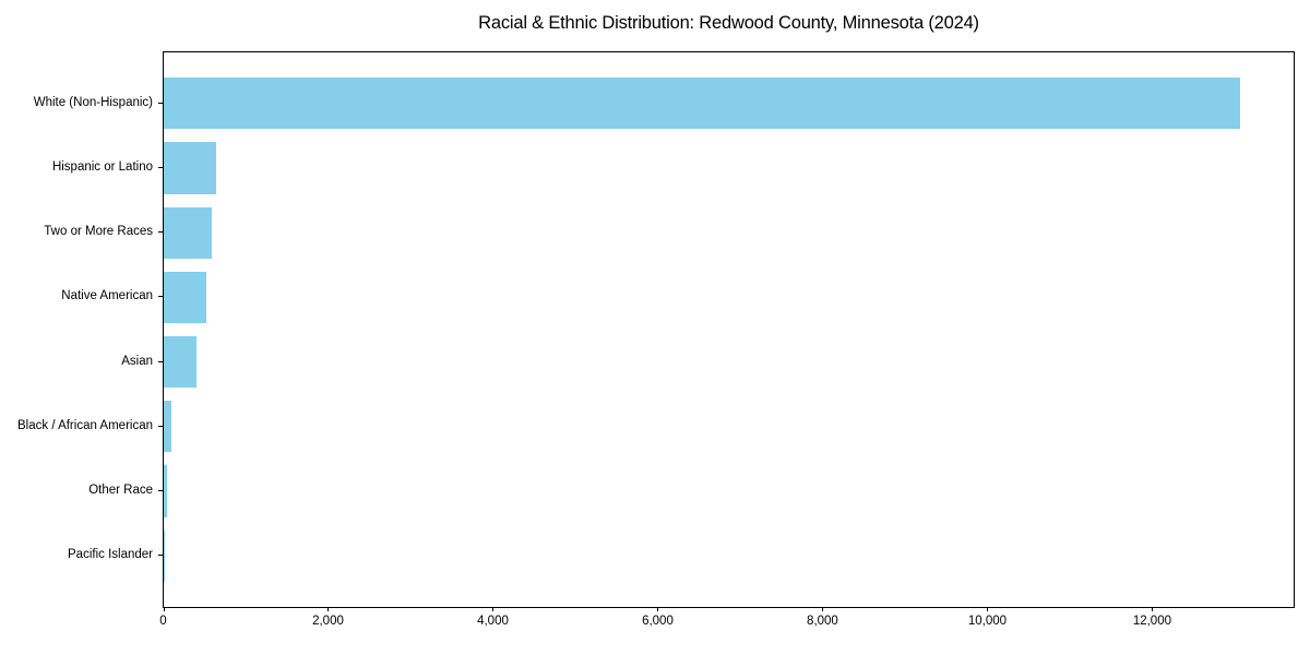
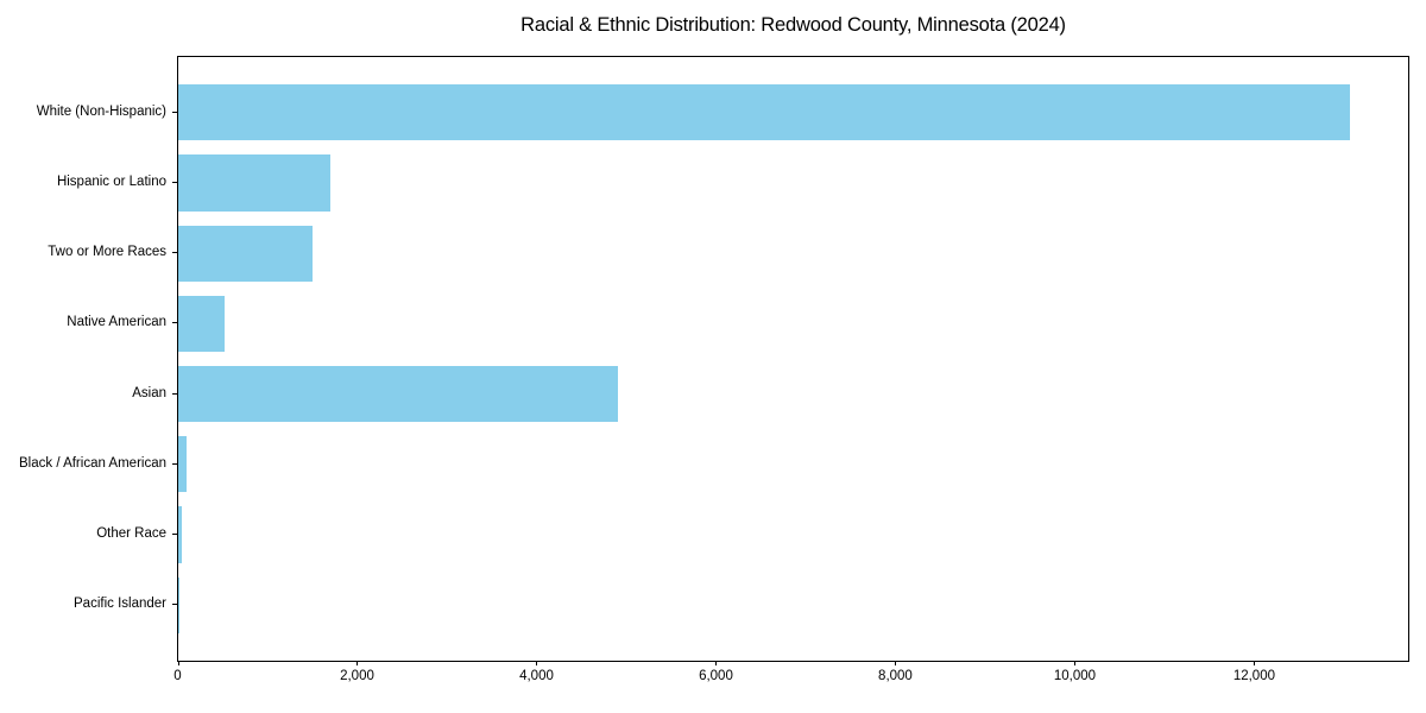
Hispanic or Latino: 600 -> 1700
Two or More Races: 600 -> 1500
Asian: 400 -> 4900
